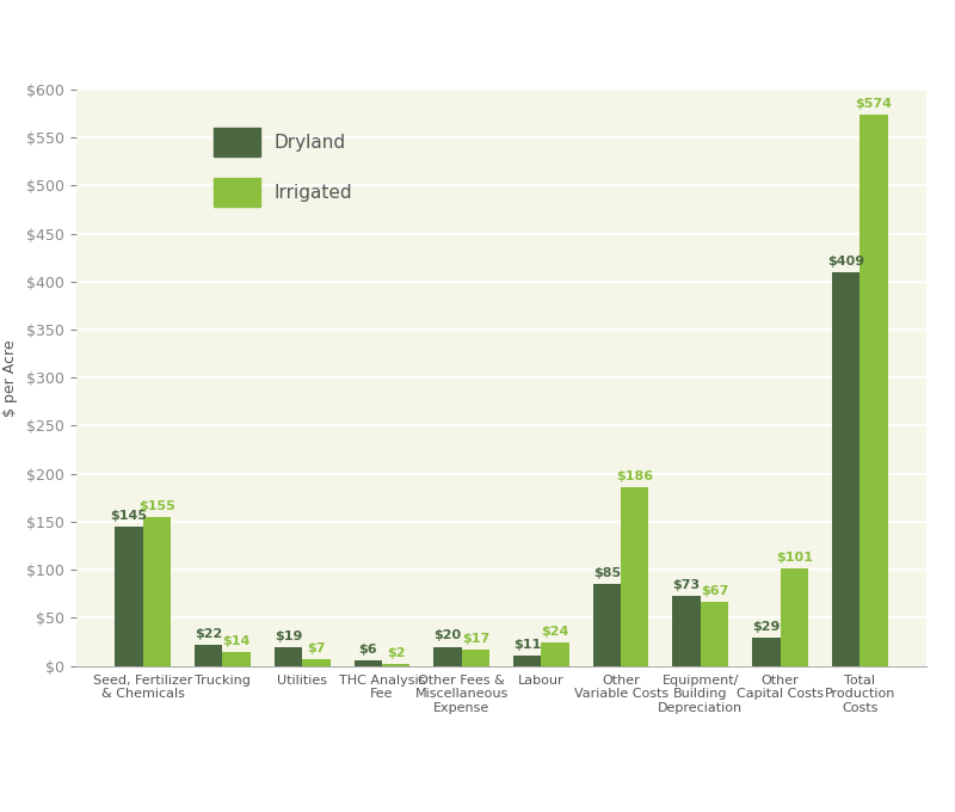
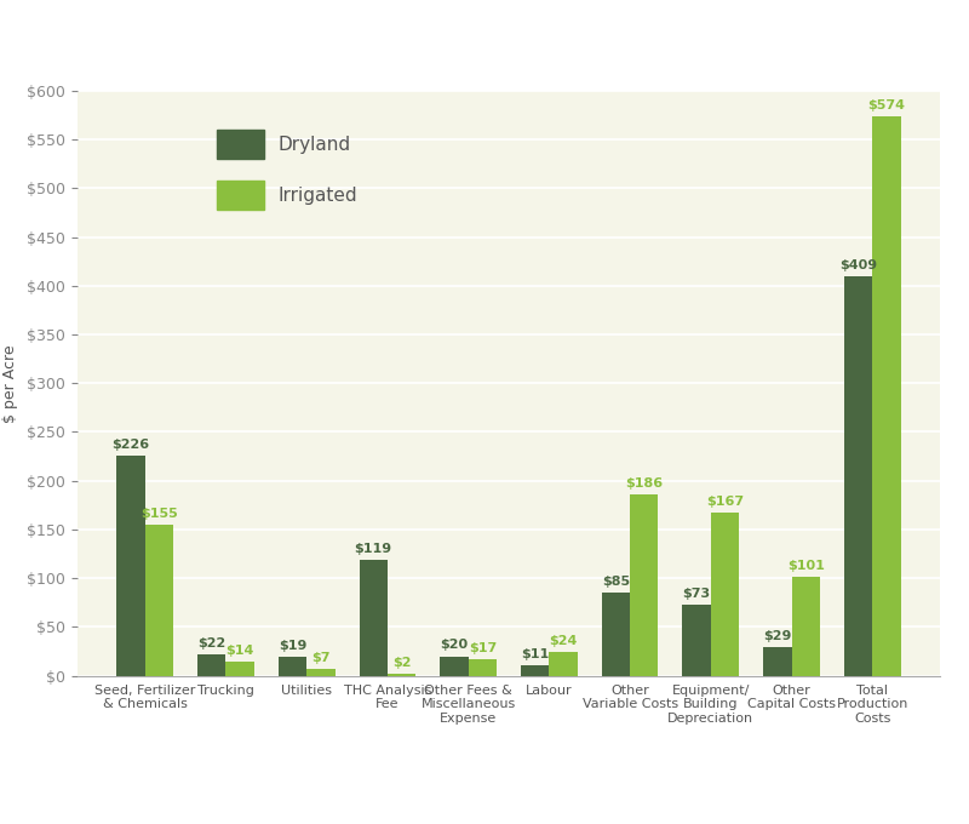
Dryland/Seed, Fertilizer & Chemicals: $145 -> $226
Dryland/THC Analysis Fee: $6 -> $119
Irrigated/Equipment/ Building Depreciation: $67 -> $167
